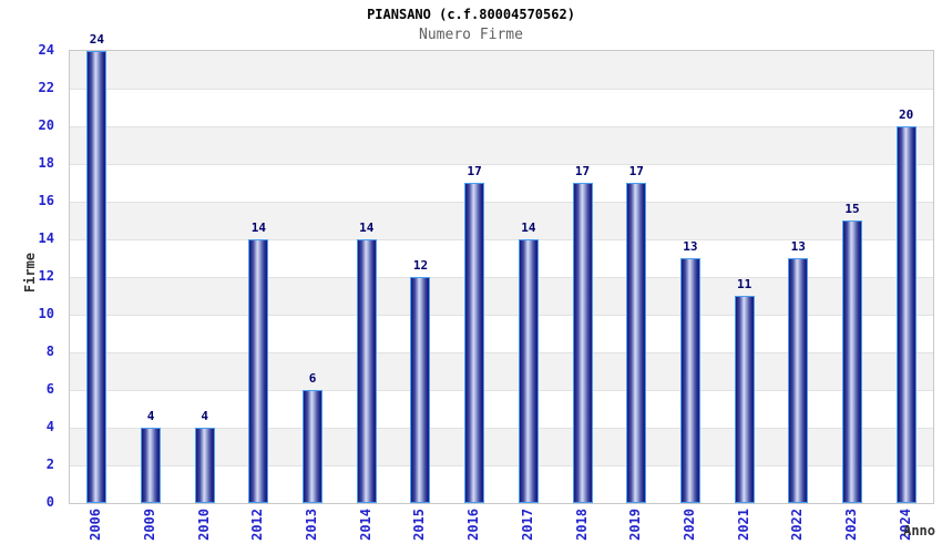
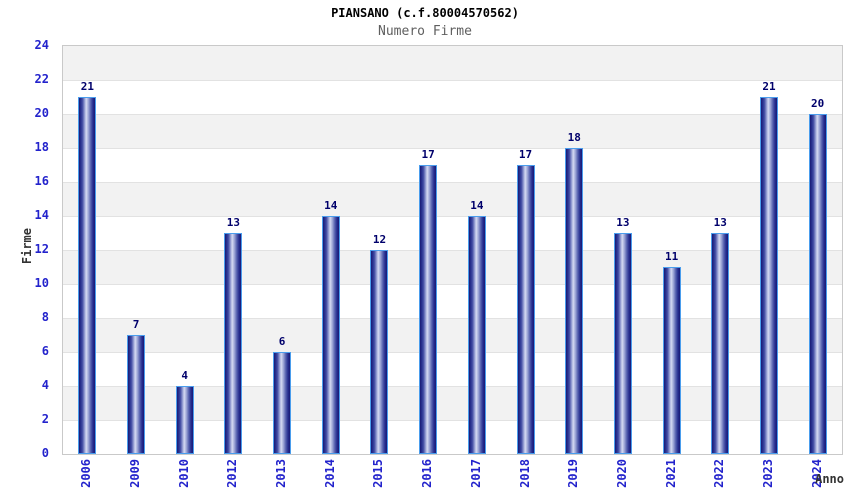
2006: 24 -> 21
2009: 4 -> 7
2012: 14 -> 13
2019: 17 -> 18
2023: 15 -> 21
